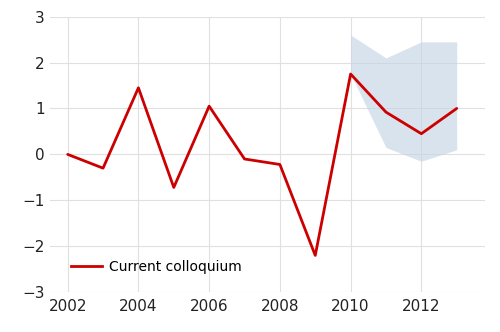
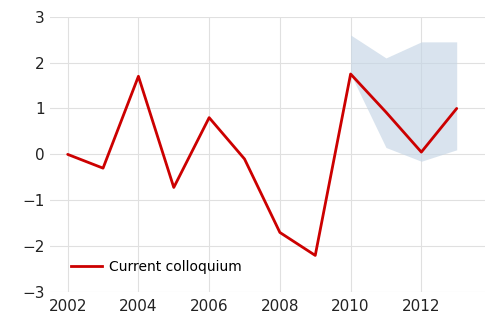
Current colloquium/2004: 1.45 -> 1.70
Current colloquium/2006: 1.05 -> 0.80
Current colloquium/2008: -0.22 -> -1.70
Current colloquium/2012: 0.45 -> 0.05
